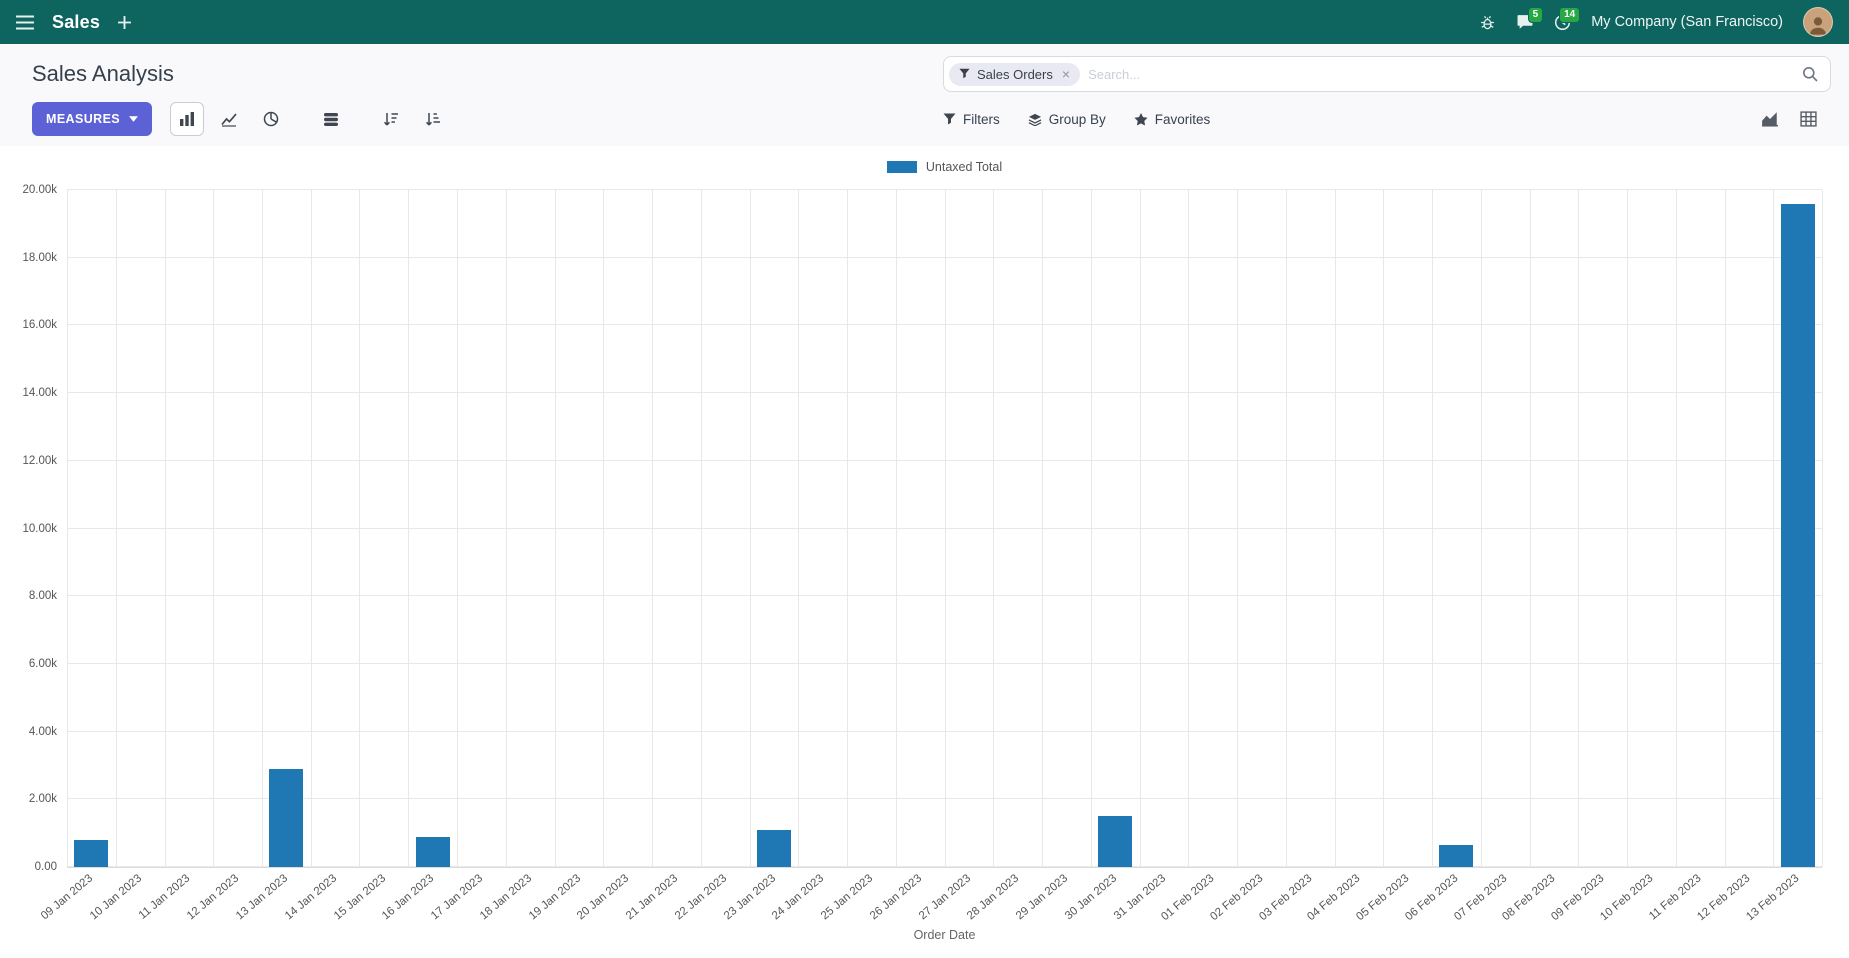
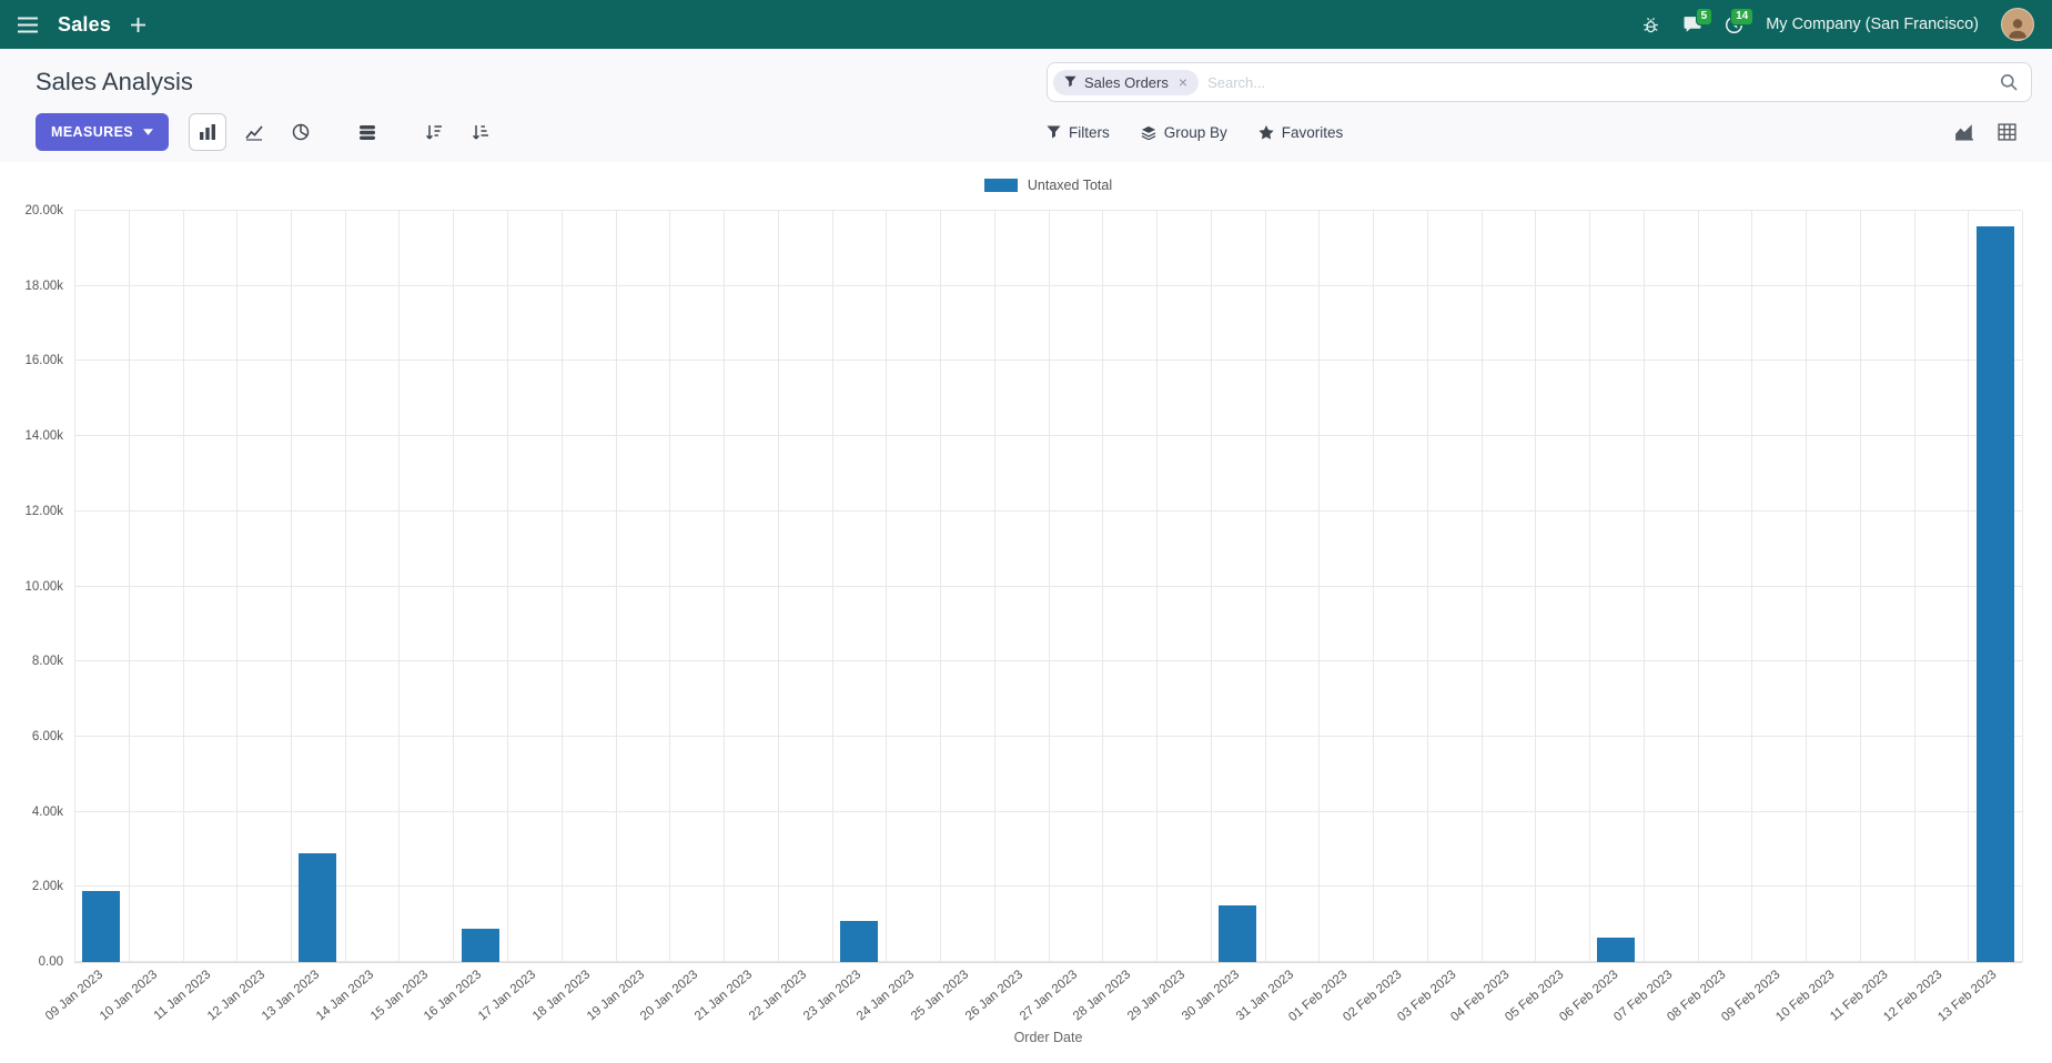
09 Jan 2023: 0.8k -> 1.9k
